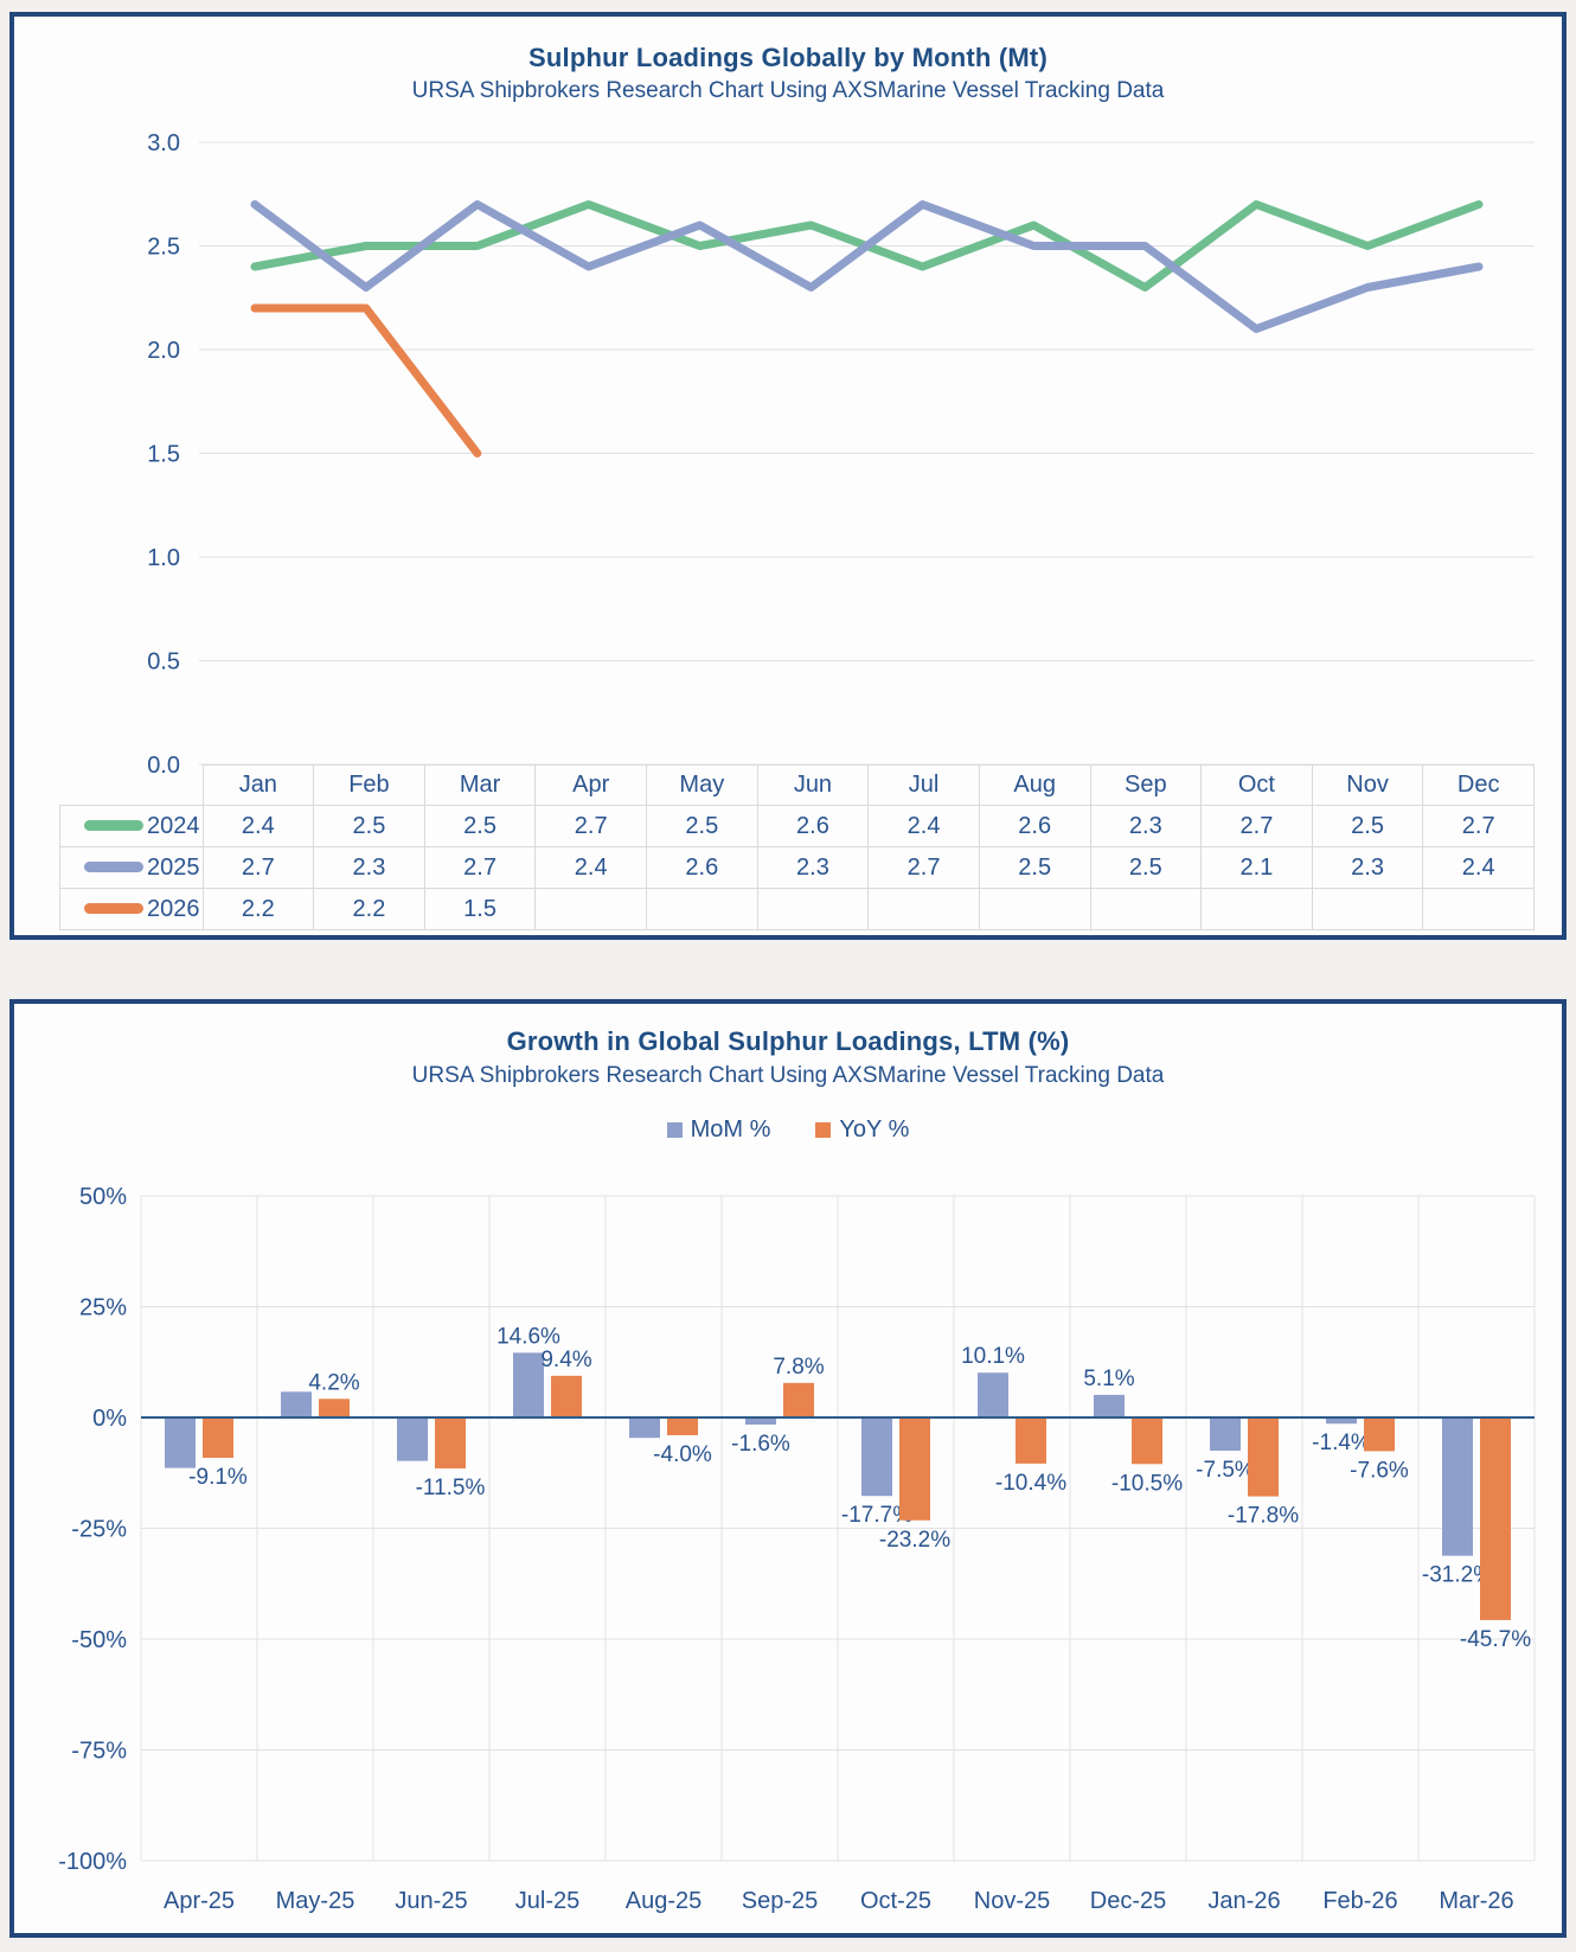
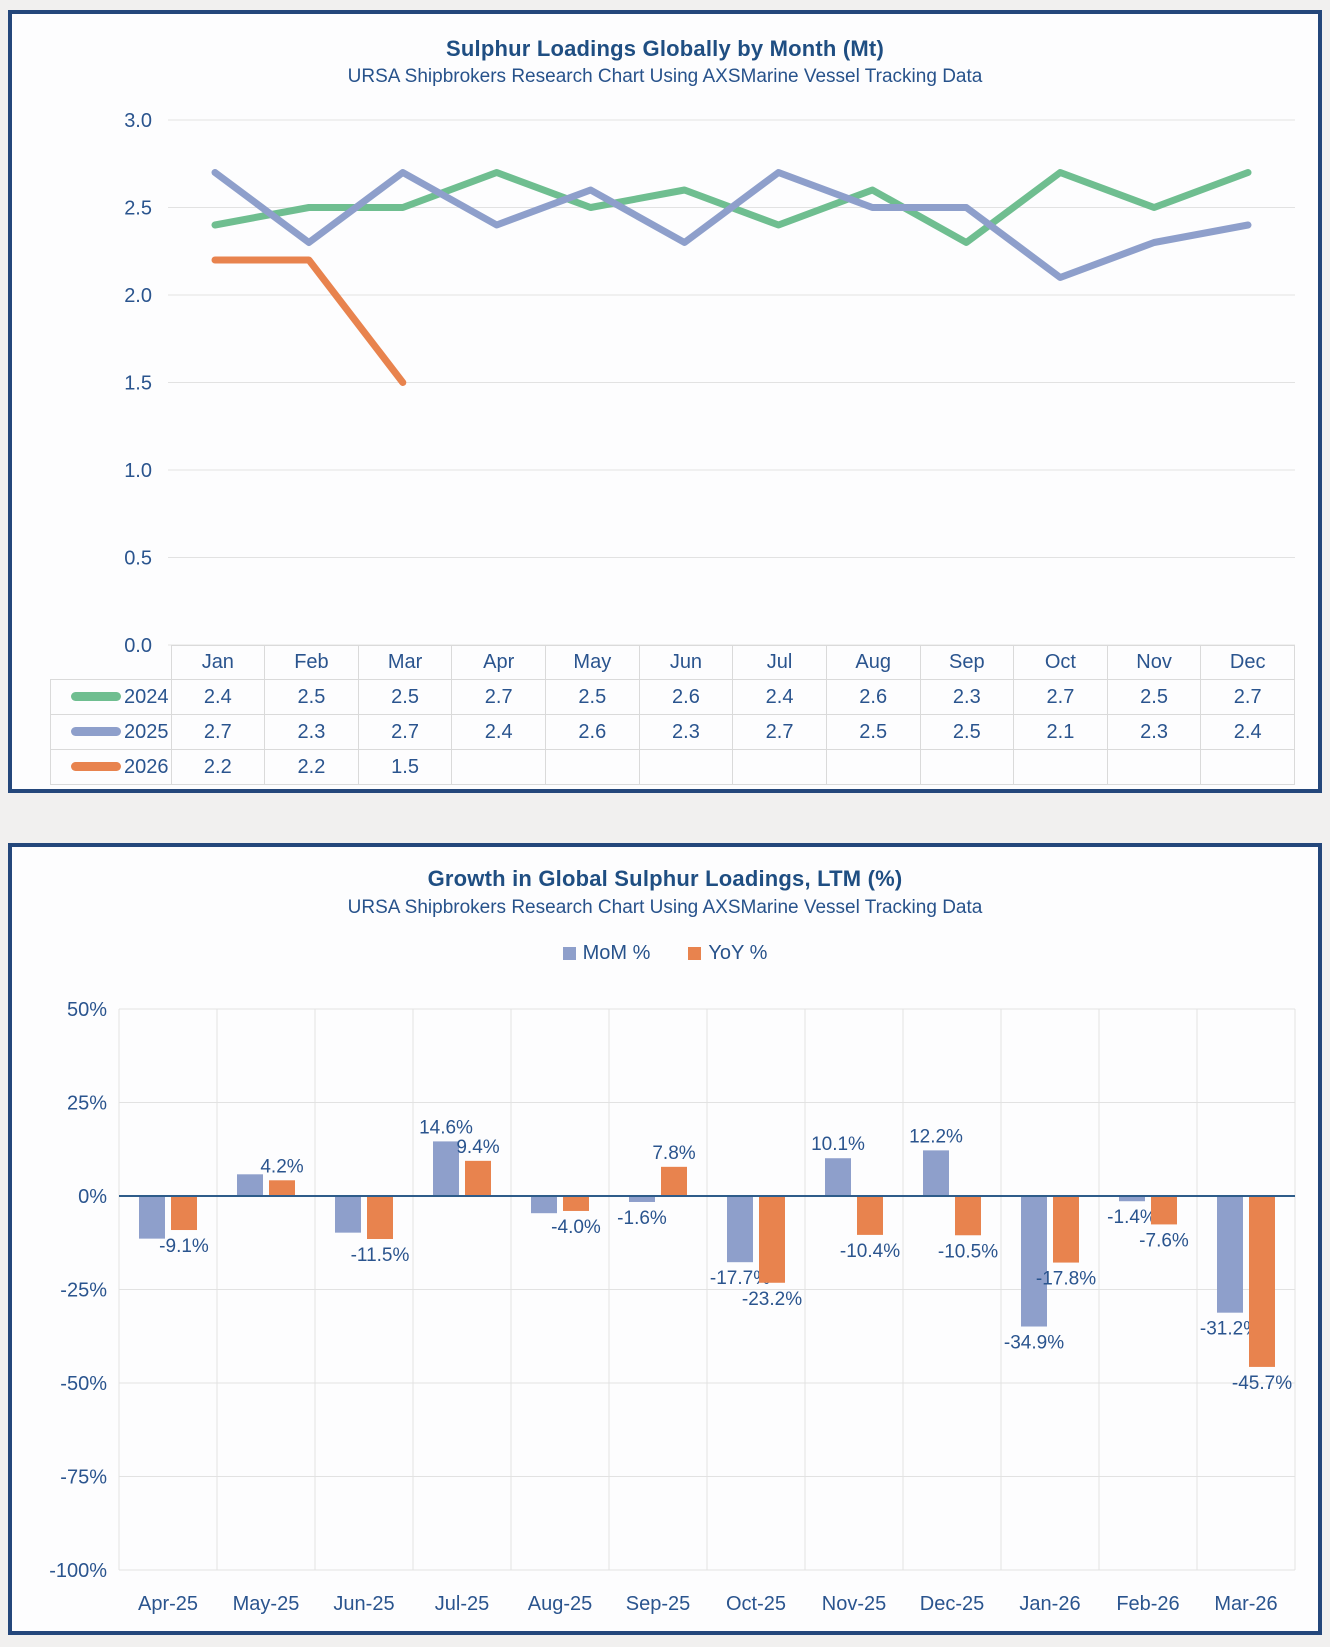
Growth in Global Sulphur Loadings, LTM (%)/MoM %/Dec-25: 5.1% -> 12.2%
Growth in Global Sulphur Loadings, LTM (%)/MoM %/Jan-26: -7.5% -> -34.9%
